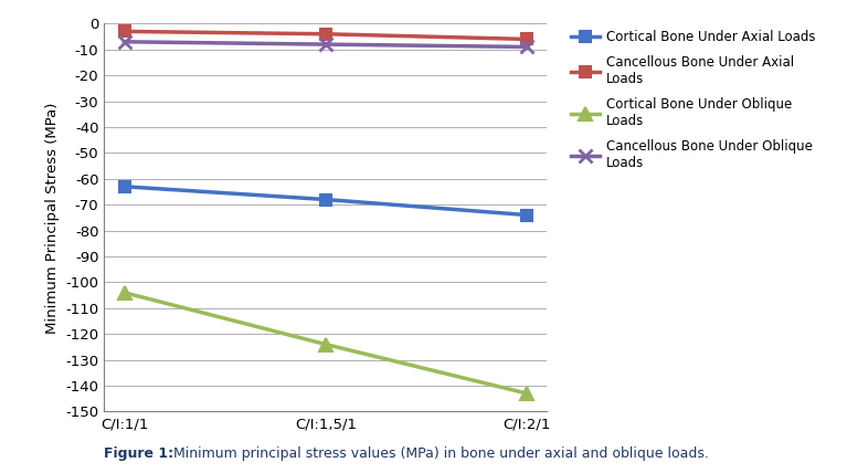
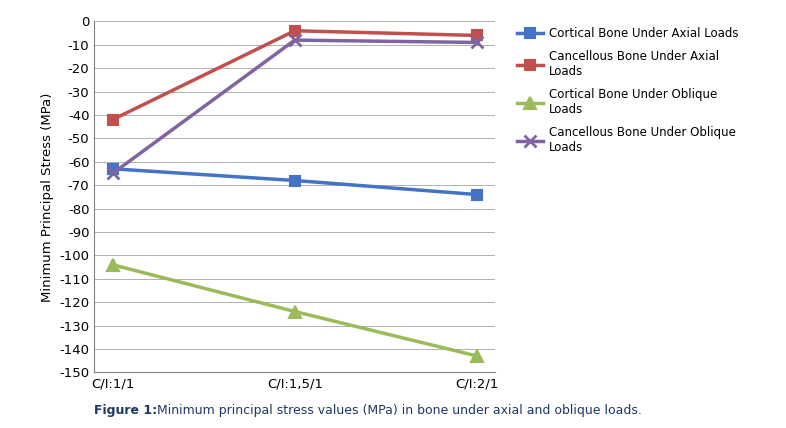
Cancellous Bone Under Axial Loads/C/I:1/1: -3 -> -42
Cancellous Bone Under Oblique Loads/C/I:1/1: -7 -> -65
